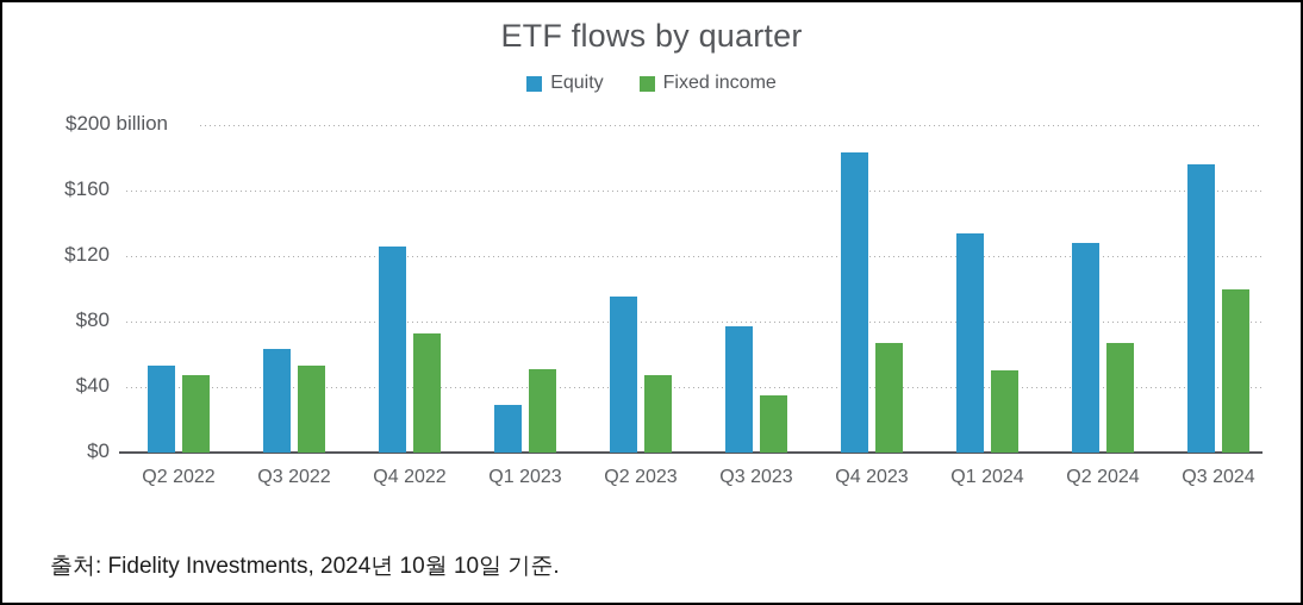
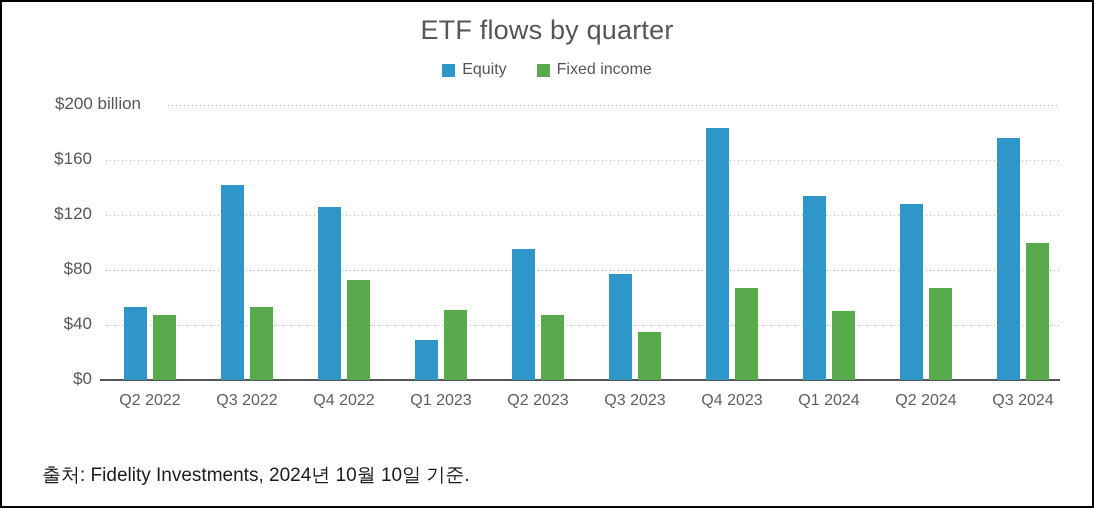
Equity/Q3 2022: $63 -> $142
